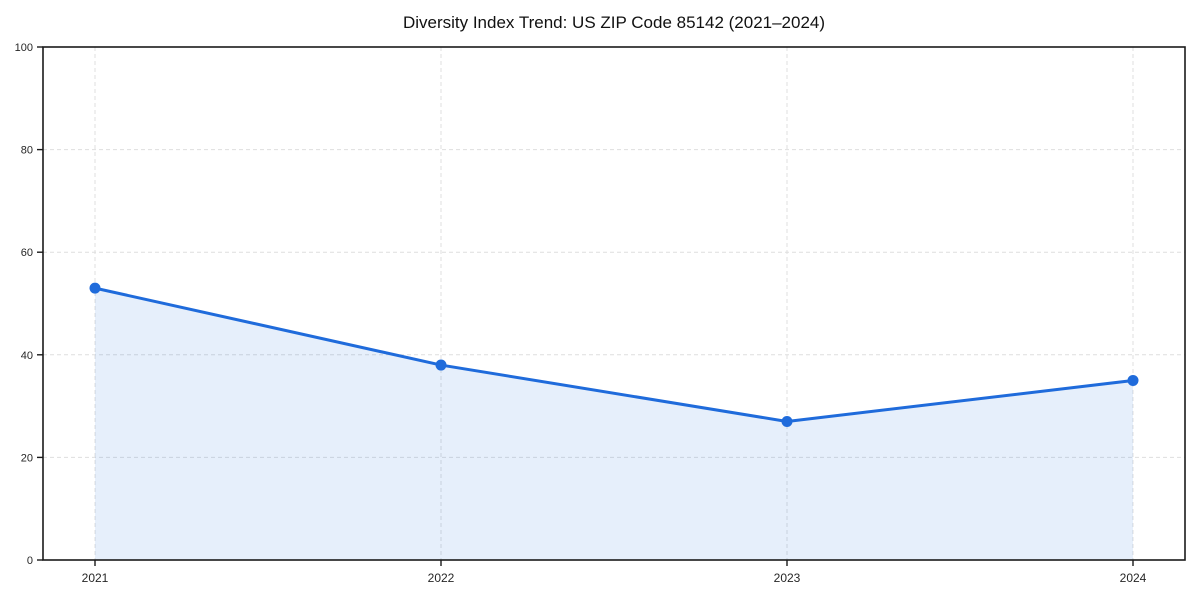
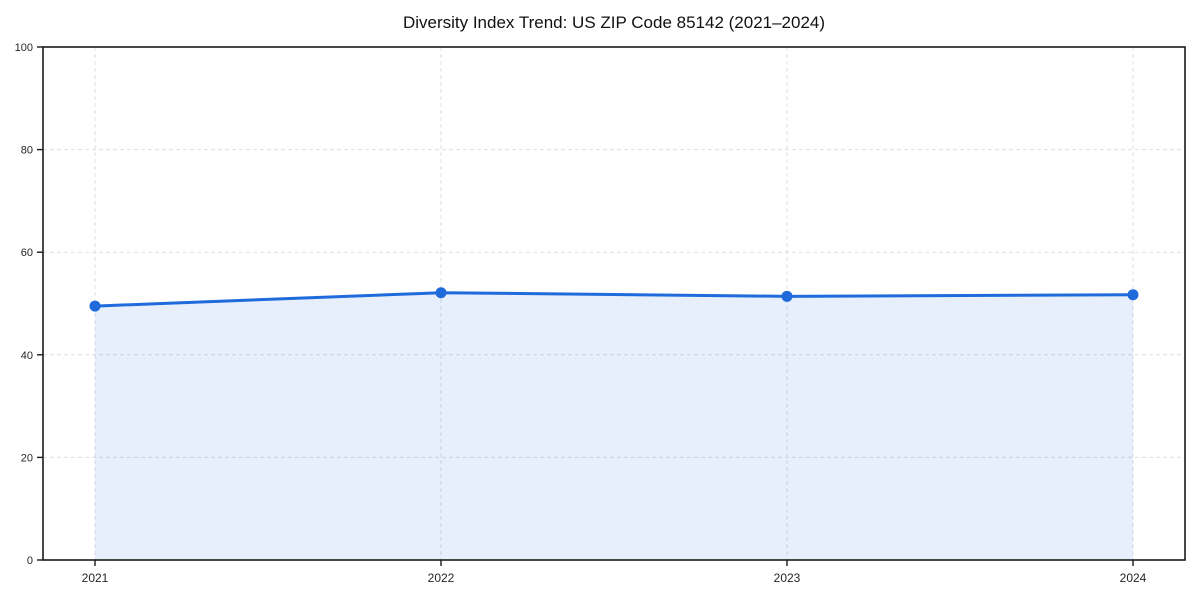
2021: 53 -> 50
2022: 38 -> 52
2023: 27 -> 51
2024: 35 -> 52
